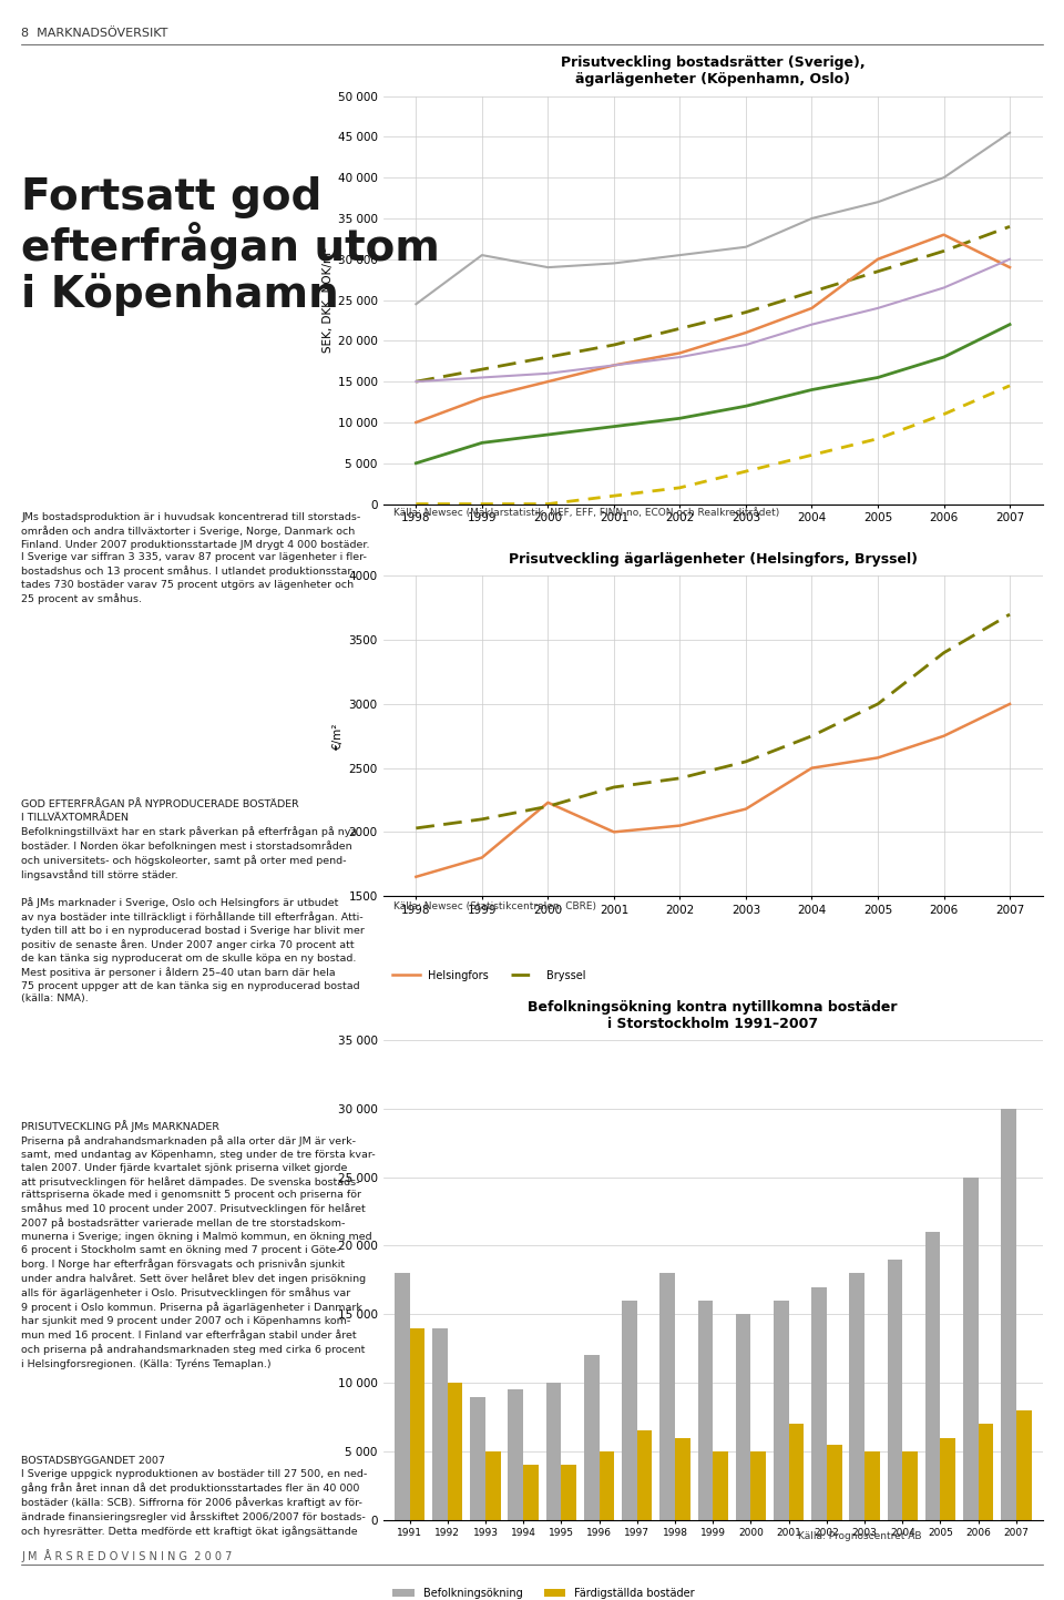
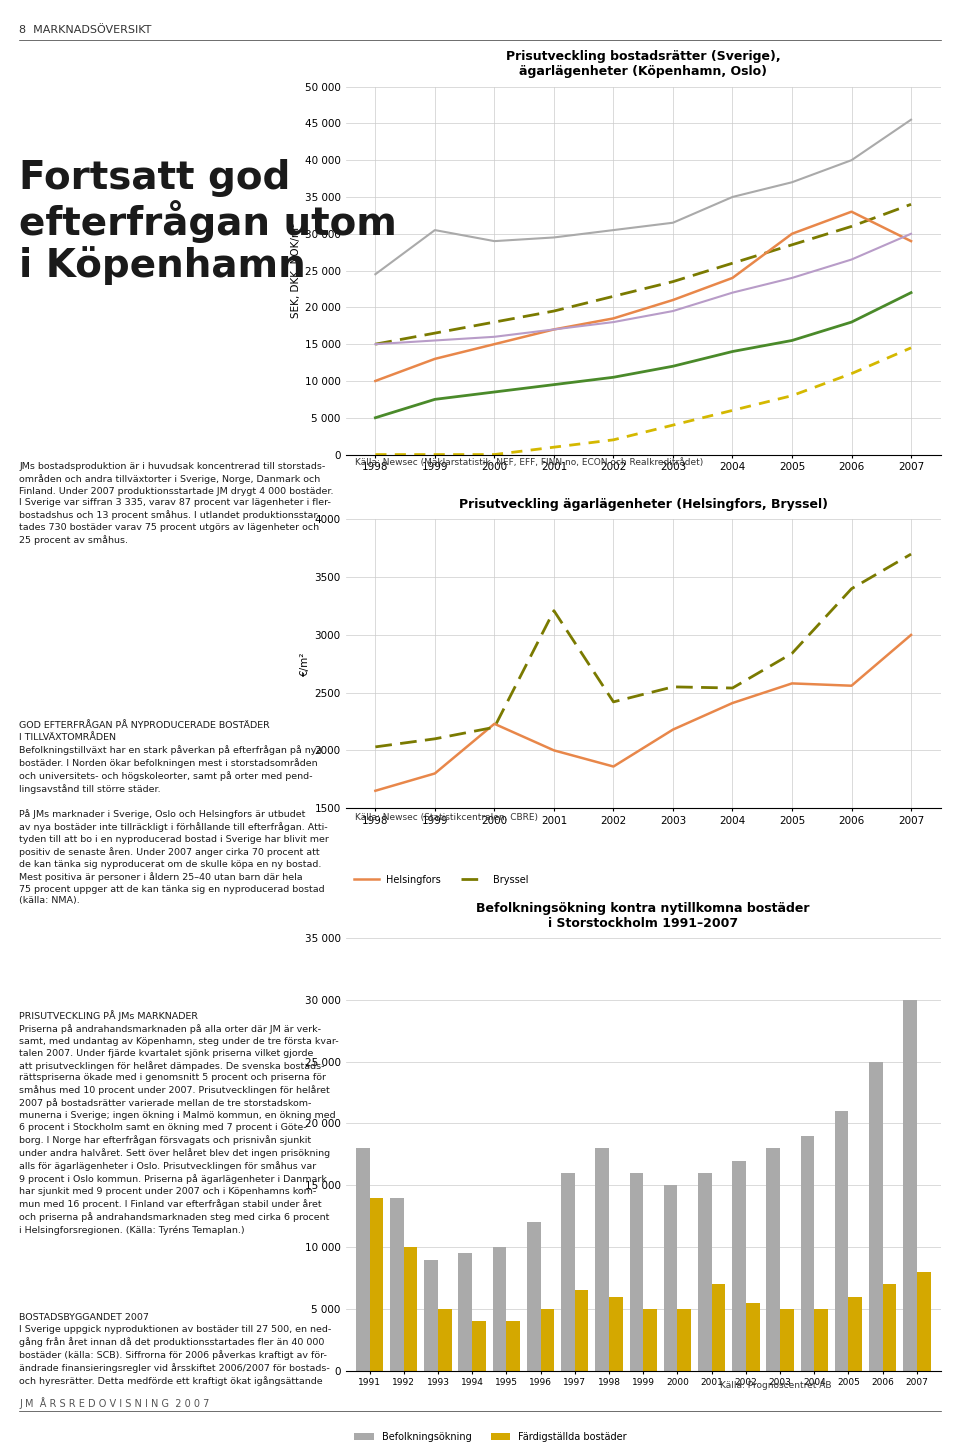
Prisutveckling ägarlägenheter (Helsingfors, Bryssel)/Bryssel/2001: 2350 -> 3210
Prisutveckling ägarlägenheter (Helsingfors, Bryssel)/Helsingfors/2002: 2050 -> 1860
Prisutveckling ägarlägenheter (Helsingfors, Bryssel)/Helsingfors/2004: 2500 -> 2410
Prisutveckling ägarlägenheter (Helsingfors, Bryssel)/Bryssel/2004: 2750 -> 2540
Prisutveckling ägarlägenheter (Helsingfors, Bryssel)/Bryssel/2005: 3000 -> 2840
Prisutveckling ägarlägenheter (Helsingfors, Bryssel)/Helsingfors/2006: 2750 -> 2560
